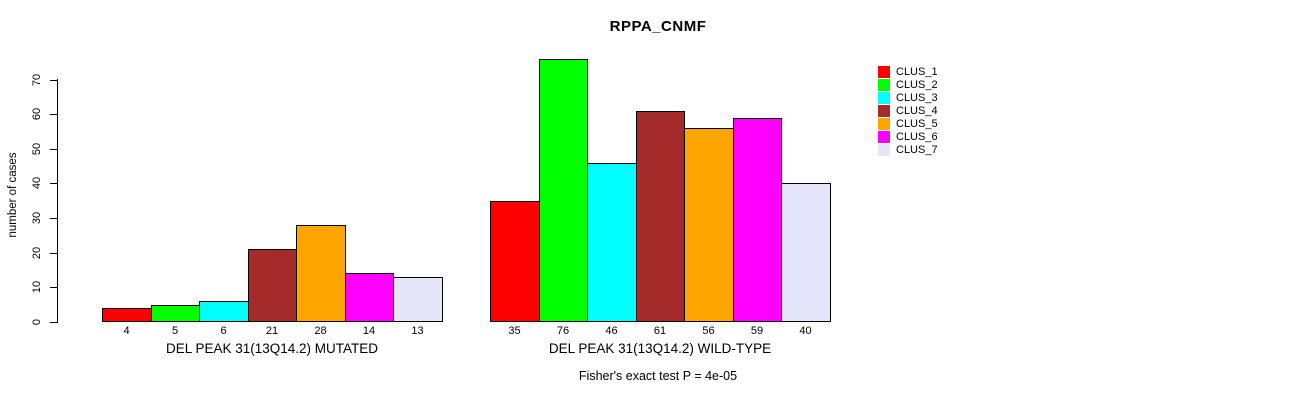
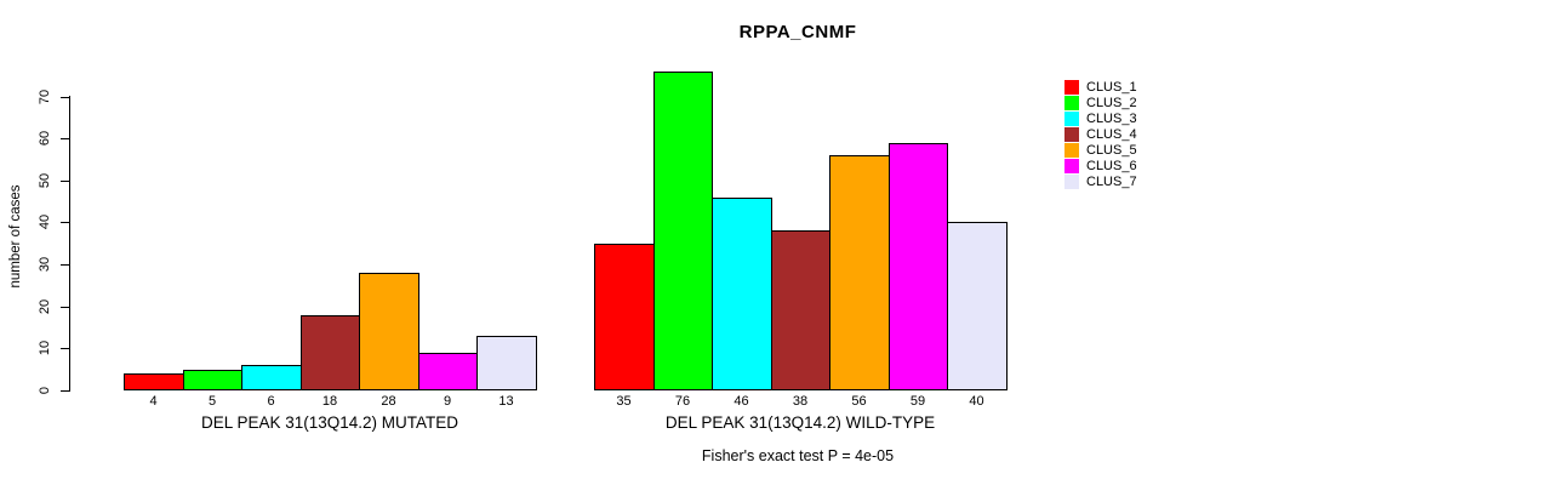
CLUS_4/DEL PEAK 31(13Q14.2) MUTATED: 21 -> 18
CLUS_6/DEL PEAK 31(13Q14.2) MUTATED: 14 -> 9
CLUS_4/DEL PEAK 31(13Q14.2) WILD-TYPE: 61 -> 38
